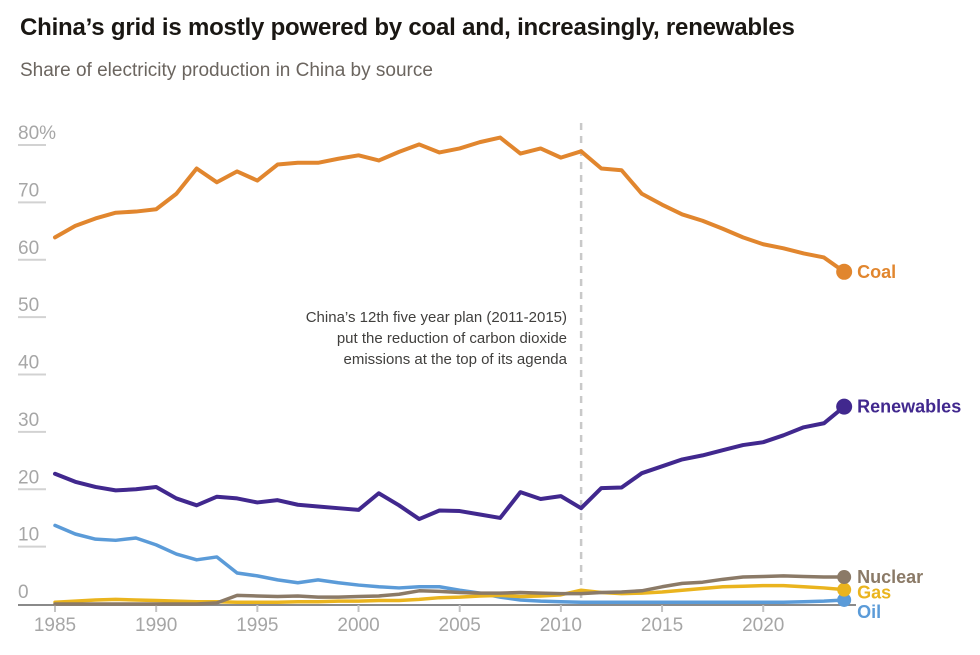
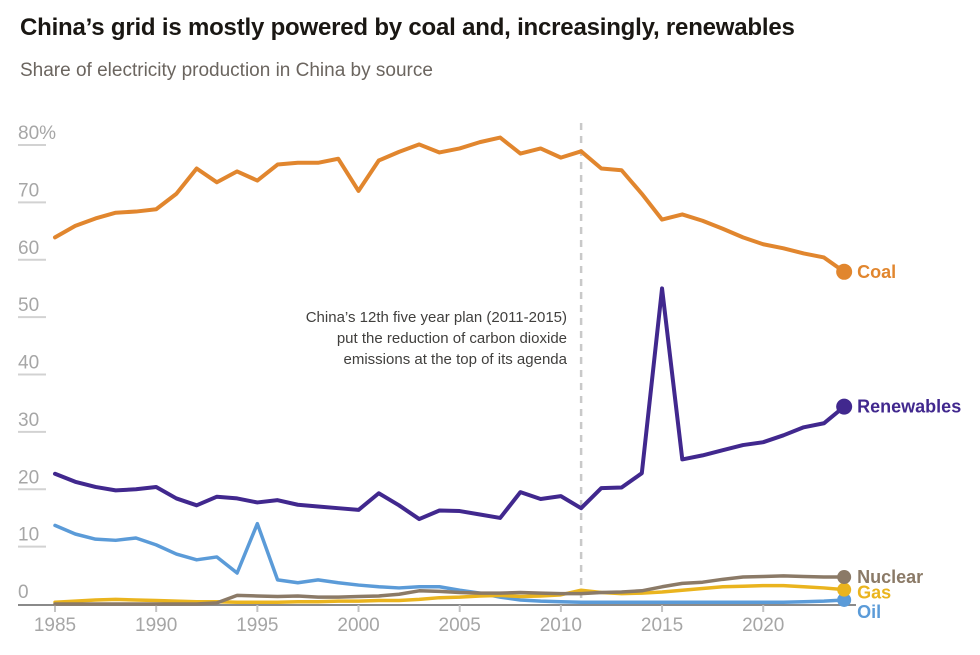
Oil/1995: 5% -> 14%
Coal/2000: 78% -> 72%
Coal/2015: 70% -> 67%
Renewables/2015: 24% -> 55%
